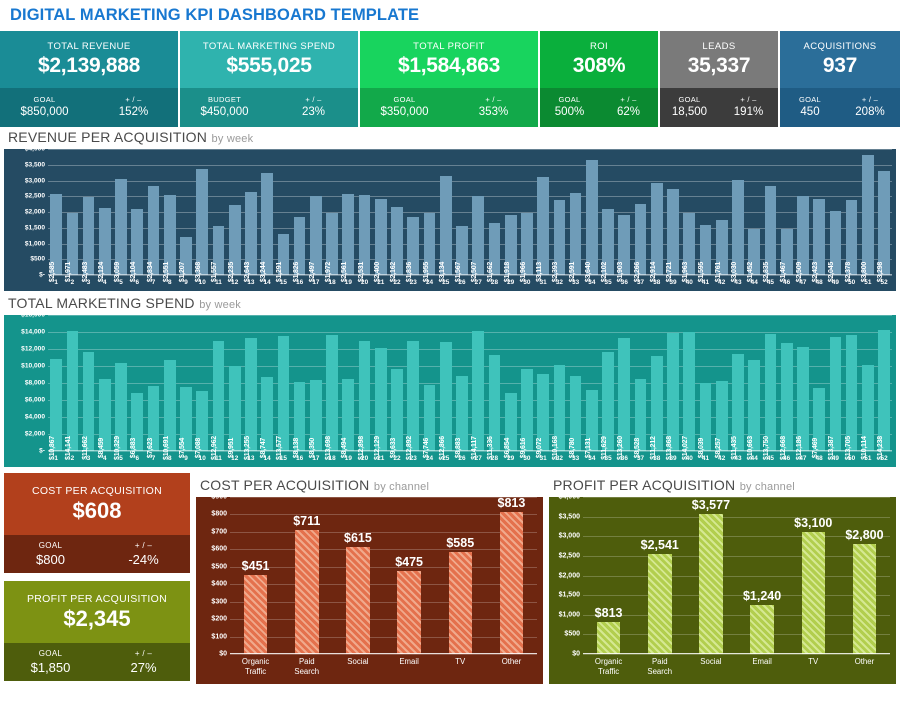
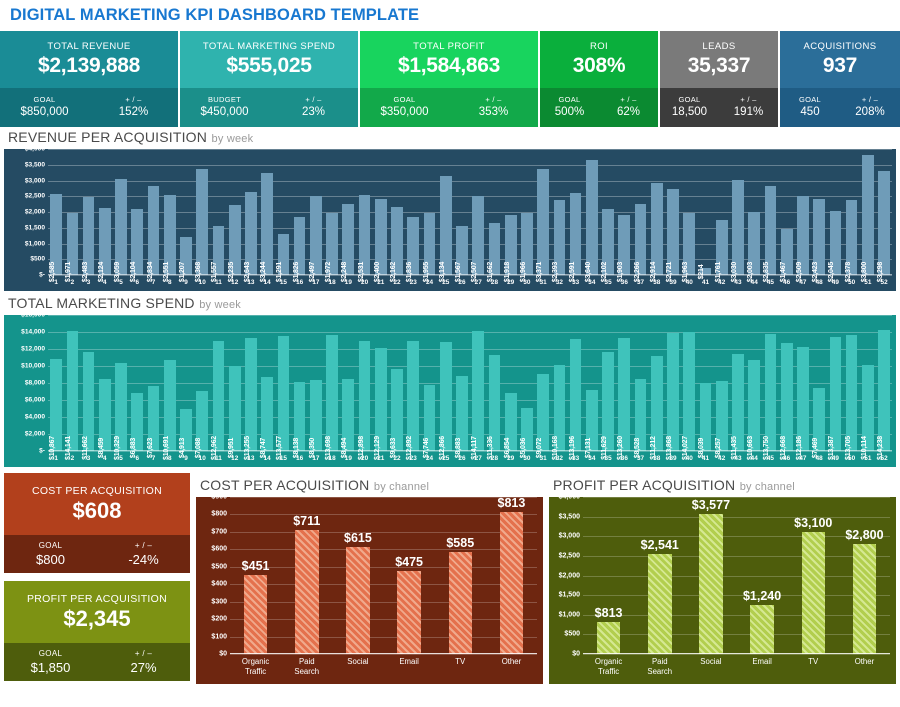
REVENUE PER ACQUISITION/19: $2,561 -> $2,248
REVENUE PER ACQUISITION/31: $3,113 -> $3,371
REVENUE PER ACQUISITION/41: $1,595 -> $214
REVENUE PER ACQUISITION/44: $1,452 -> $2,003
TOTAL MARKETING SPEND/9: $7,554 -> $4,913
TOTAL MARKETING SPEND/30: $9,616 -> $5,036
TOTAL MARKETING SPEND/33: $8,780 -> $13,196
